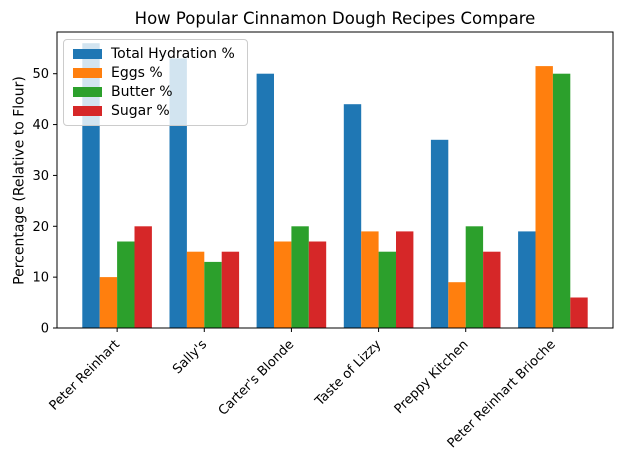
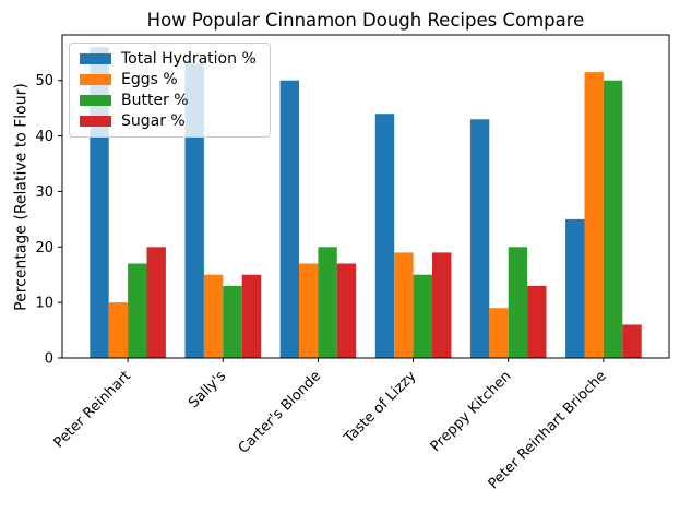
Total Hydration %/Preppy Kitchen: 37 -> 43
Sugar %/Preppy Kitchen: 15 -> 13
Total Hydration %/Peter Reinhart Brioche: 19 -> 25
